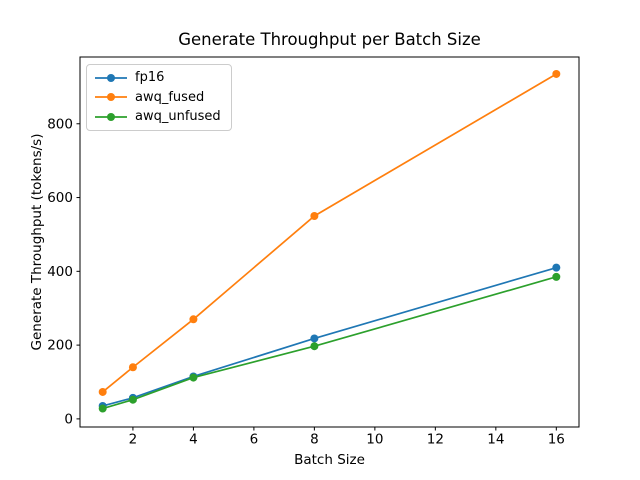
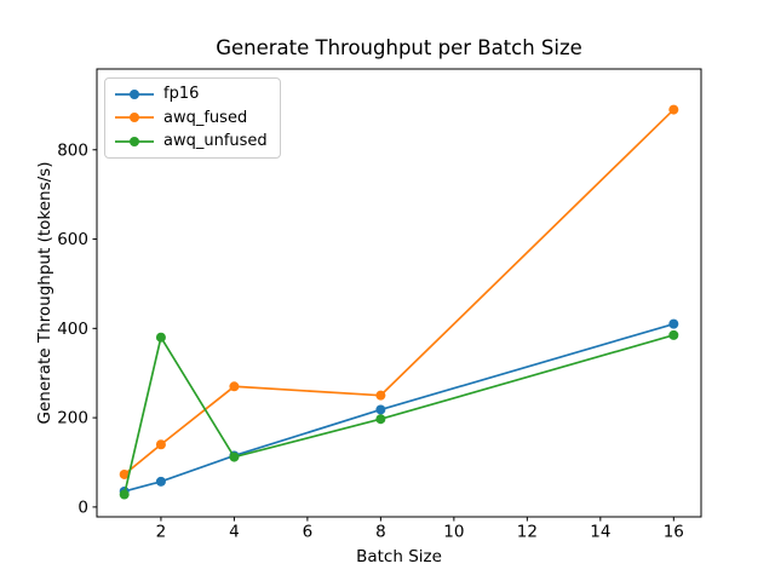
awq_unfused/2: 50 -> 380
awq_fused/8: 550 -> 250
awq_fused/16: 940 -> 890
